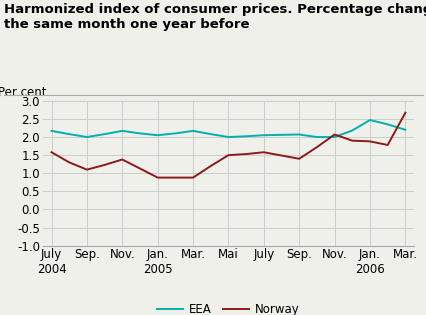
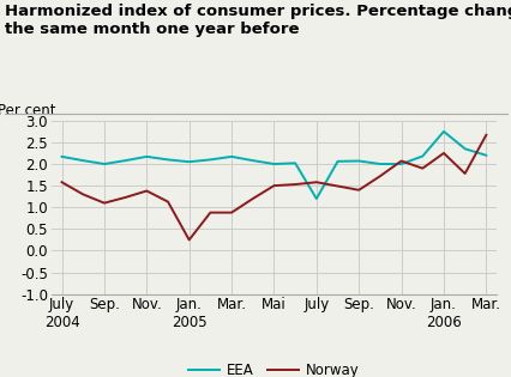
Norway/Jan. 2005: 0.88 -> 0.25
EEA/July: 2.05 -> 1.20
EEA/Jan. 2006: 2.47 -> 2.75
Norway/Jan. 2006: 1.88 -> 2.25
